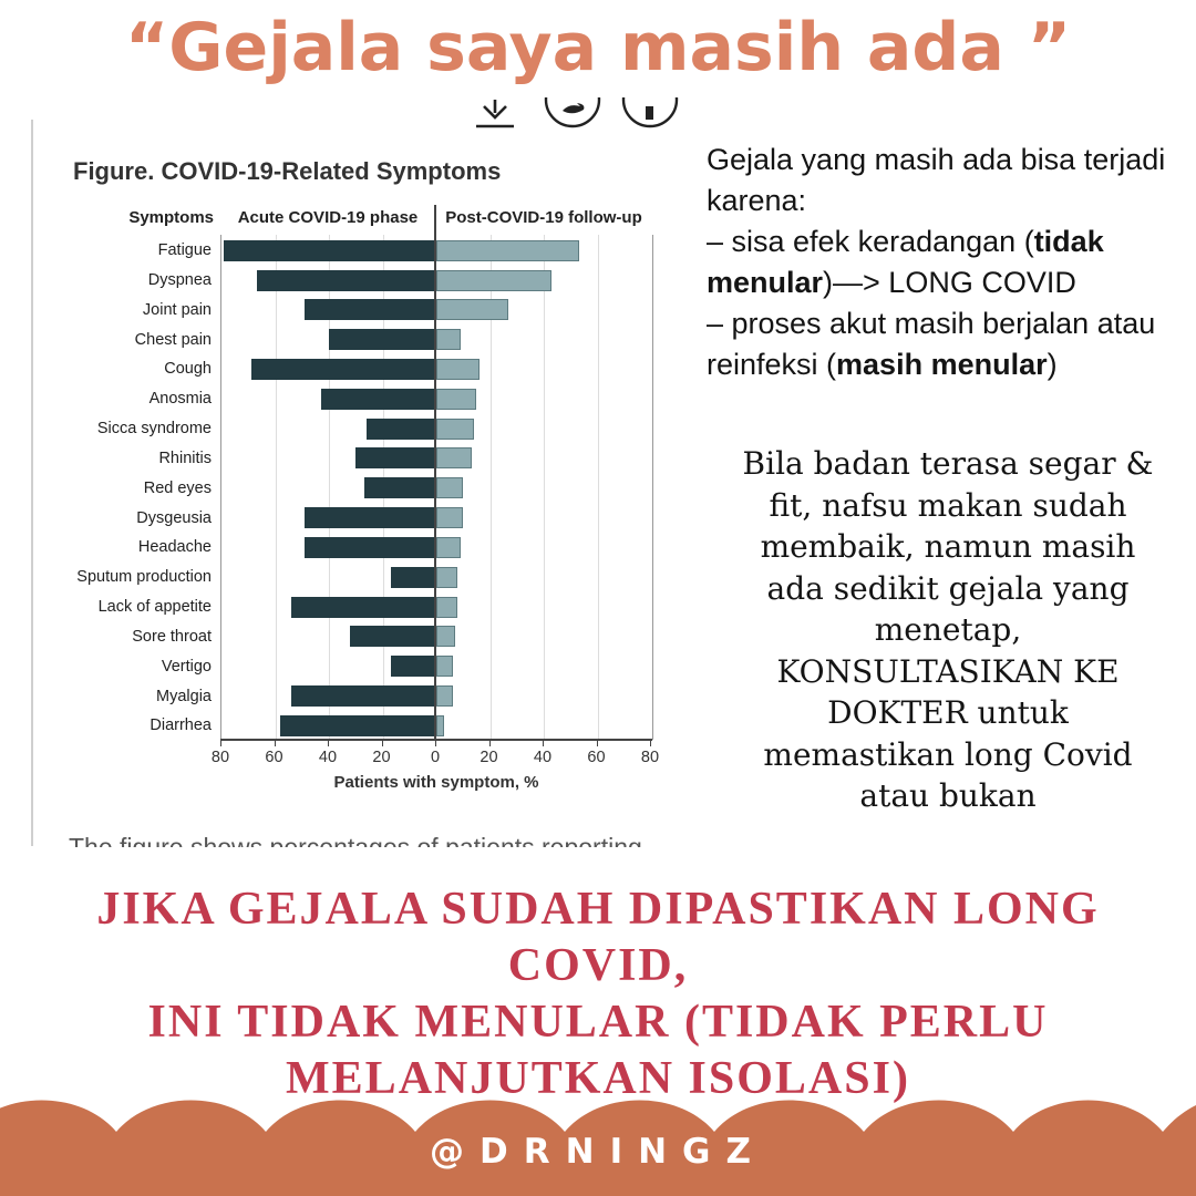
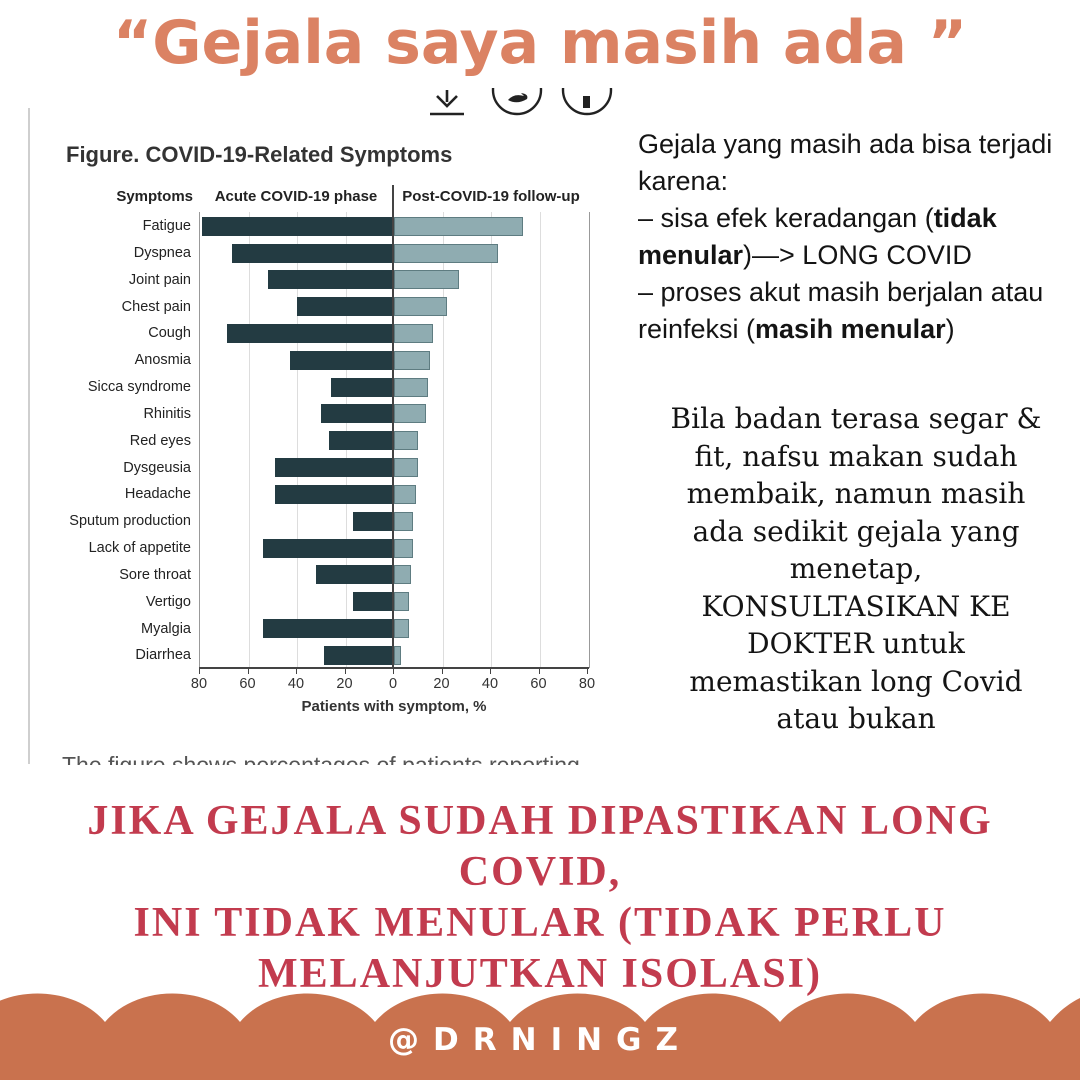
Acute COVID-19 phase/Joint pain: 49 -> 52
Post-COVID-19 follow-up/Chest pain: 9 -> 22
Acute COVID-19 phase/Diarrhea: 58 -> 29
